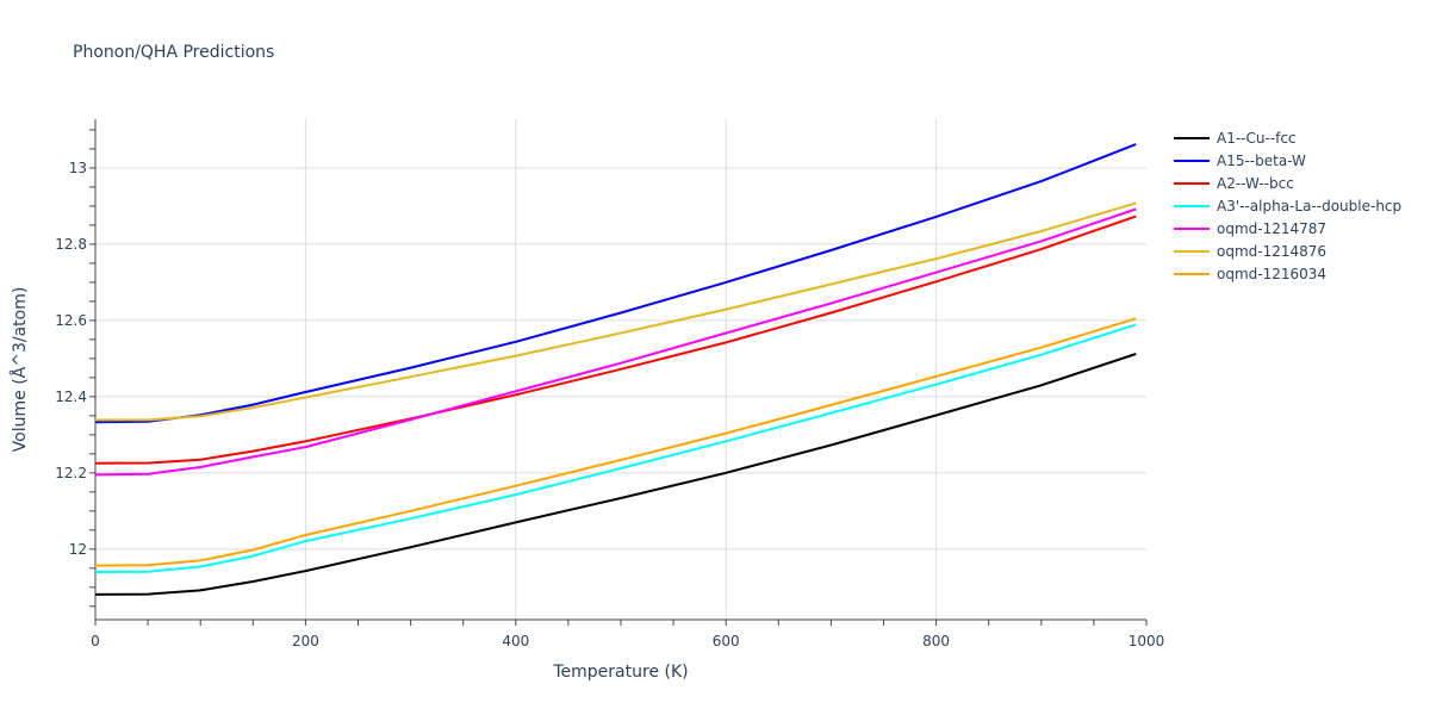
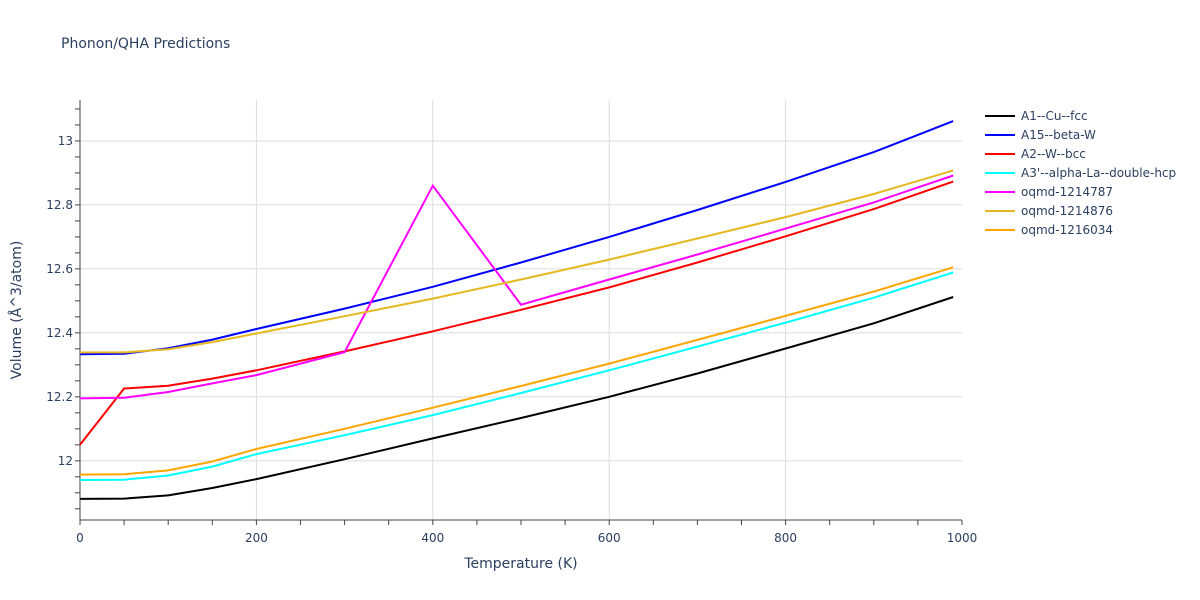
A2--W--bcc/0: 12.22 -> 12.05
oqmd-1214787/400: 12.41 -> 12.86
